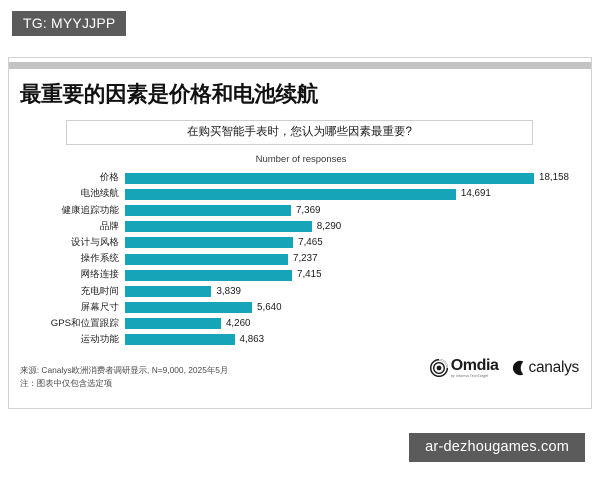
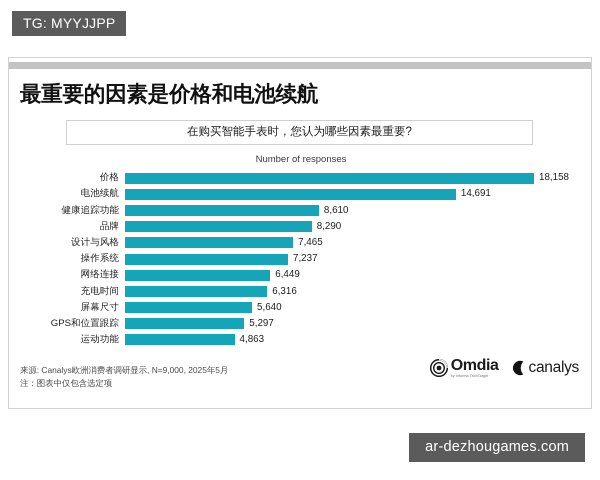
健康追踪功能: 7,369 -> 8,610
网络连接: 7,415 -> 6,449
充电时间: 3,839 -> 6,316
GPS和位置跟踪: 4,260 -> 5,297
